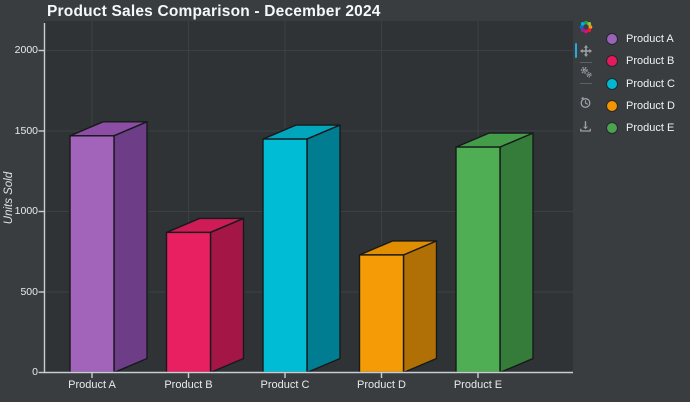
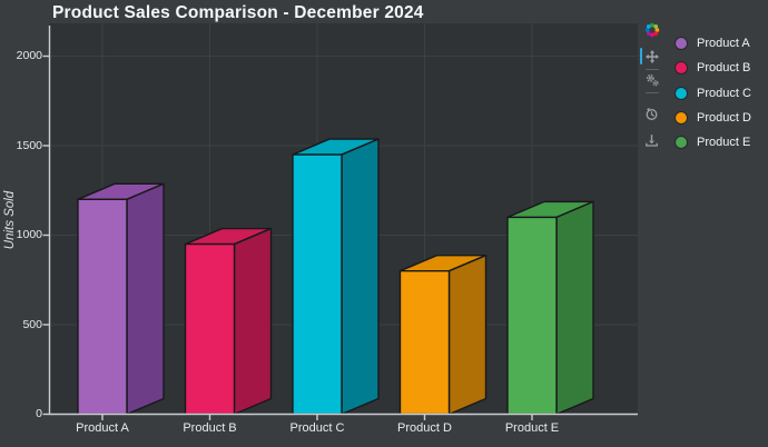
Product A: 1470 -> 1200
Product B: 870 -> 950
Product D: 730 -> 800
Product E: 1400 -> 1100
